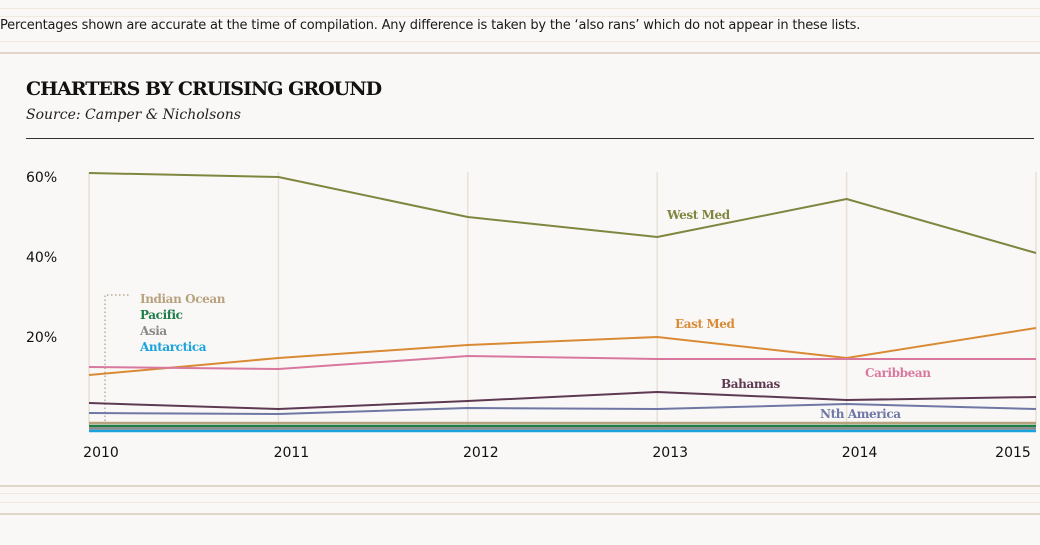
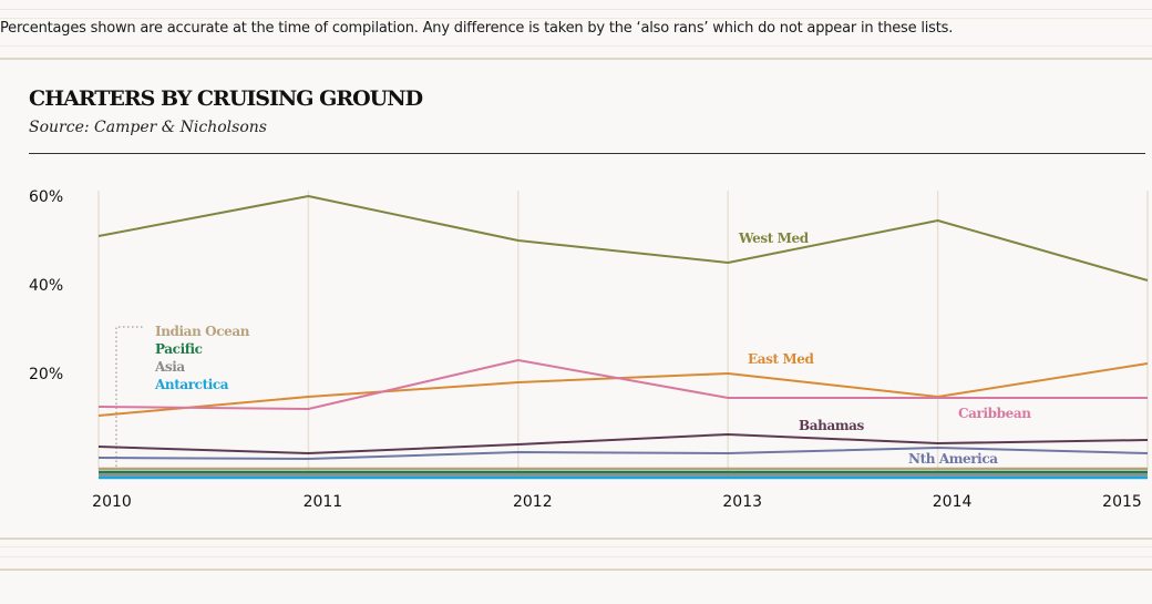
West Med/2010: 61% -> 51%
Caribbean/2012: 15% -> 23%
